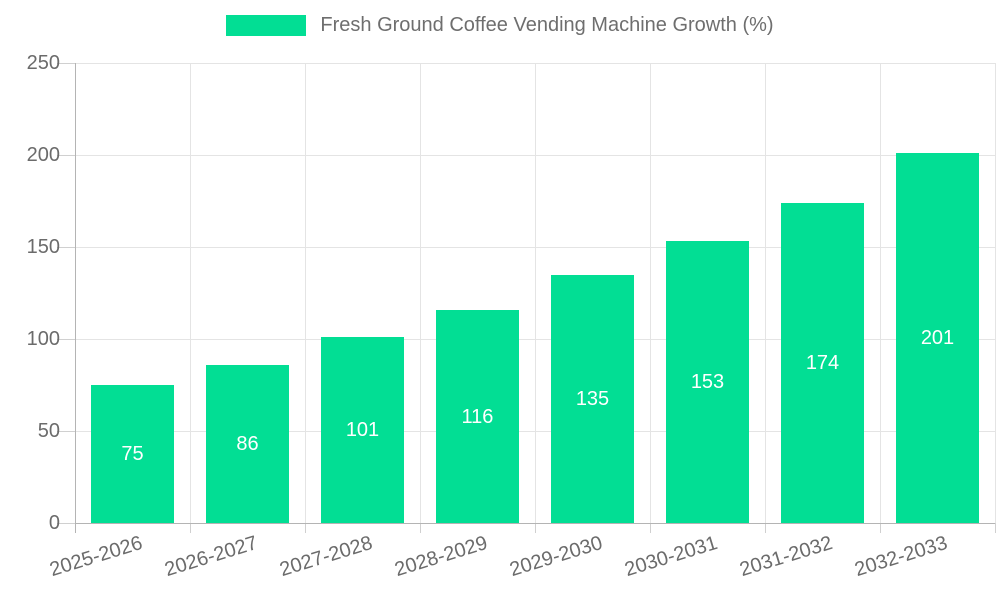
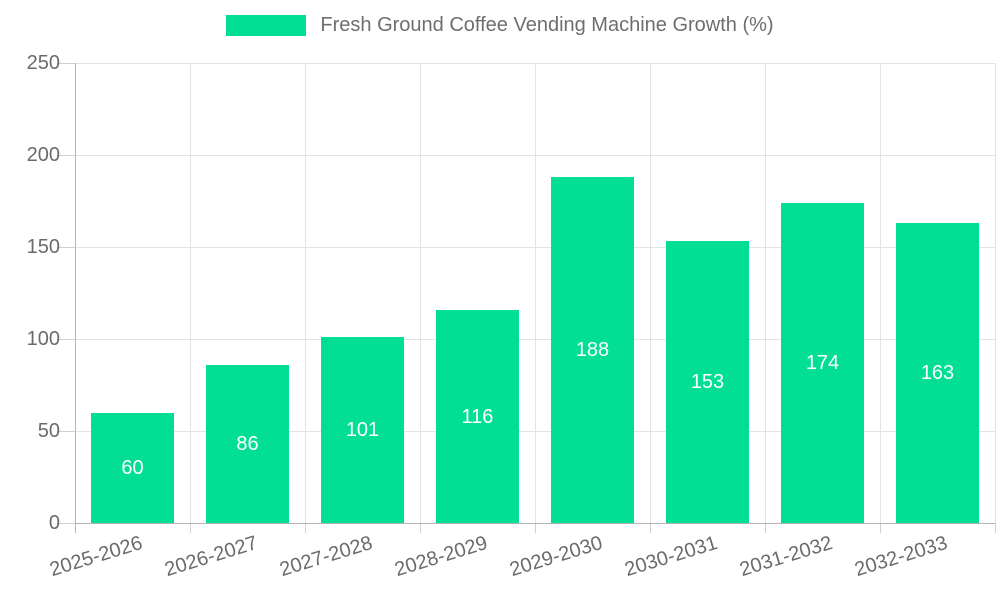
2025-2026: 75 -> 60
2029-2030: 135 -> 188
2032-2033: 201 -> 163
